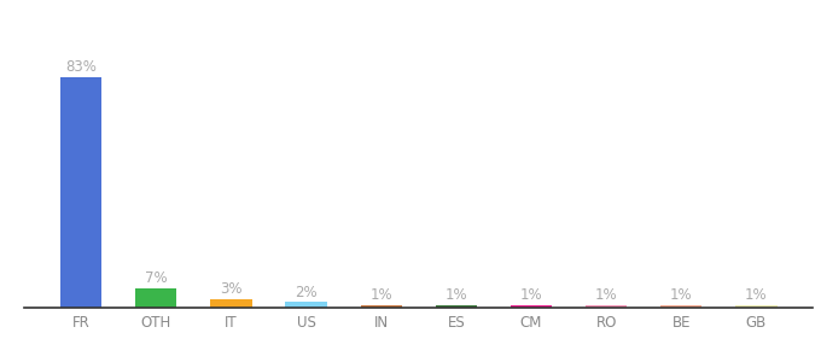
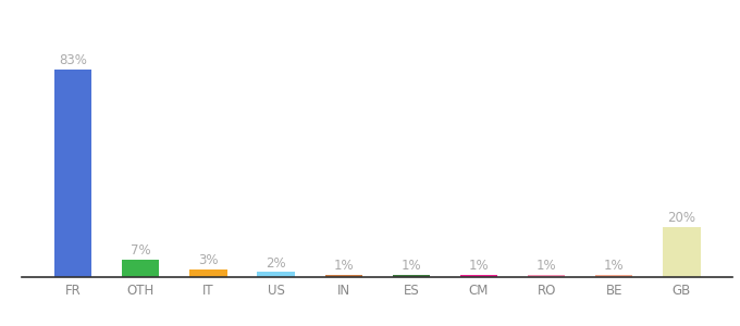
GB: 1% -> 20%
